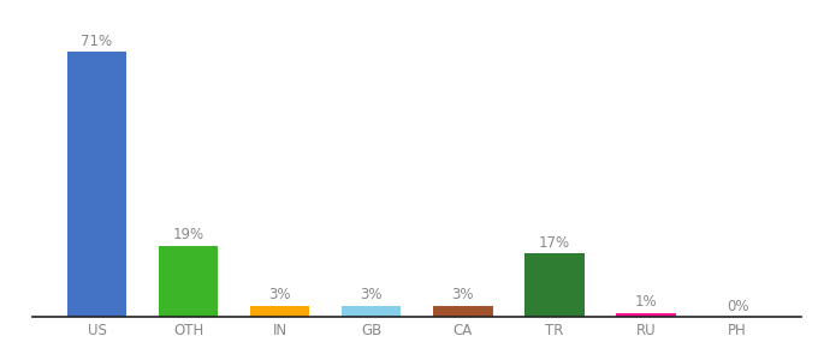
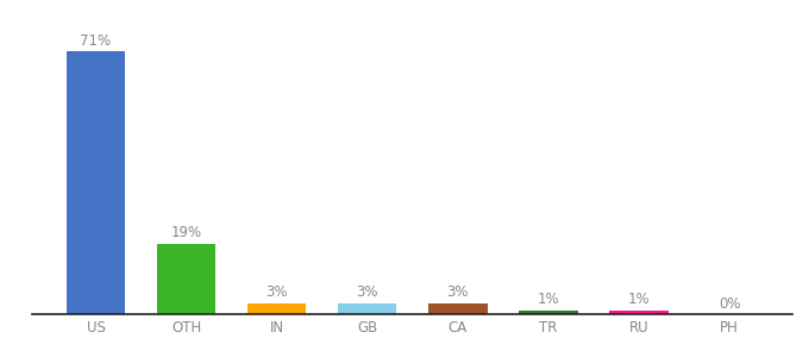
TR: 17% -> 1%
